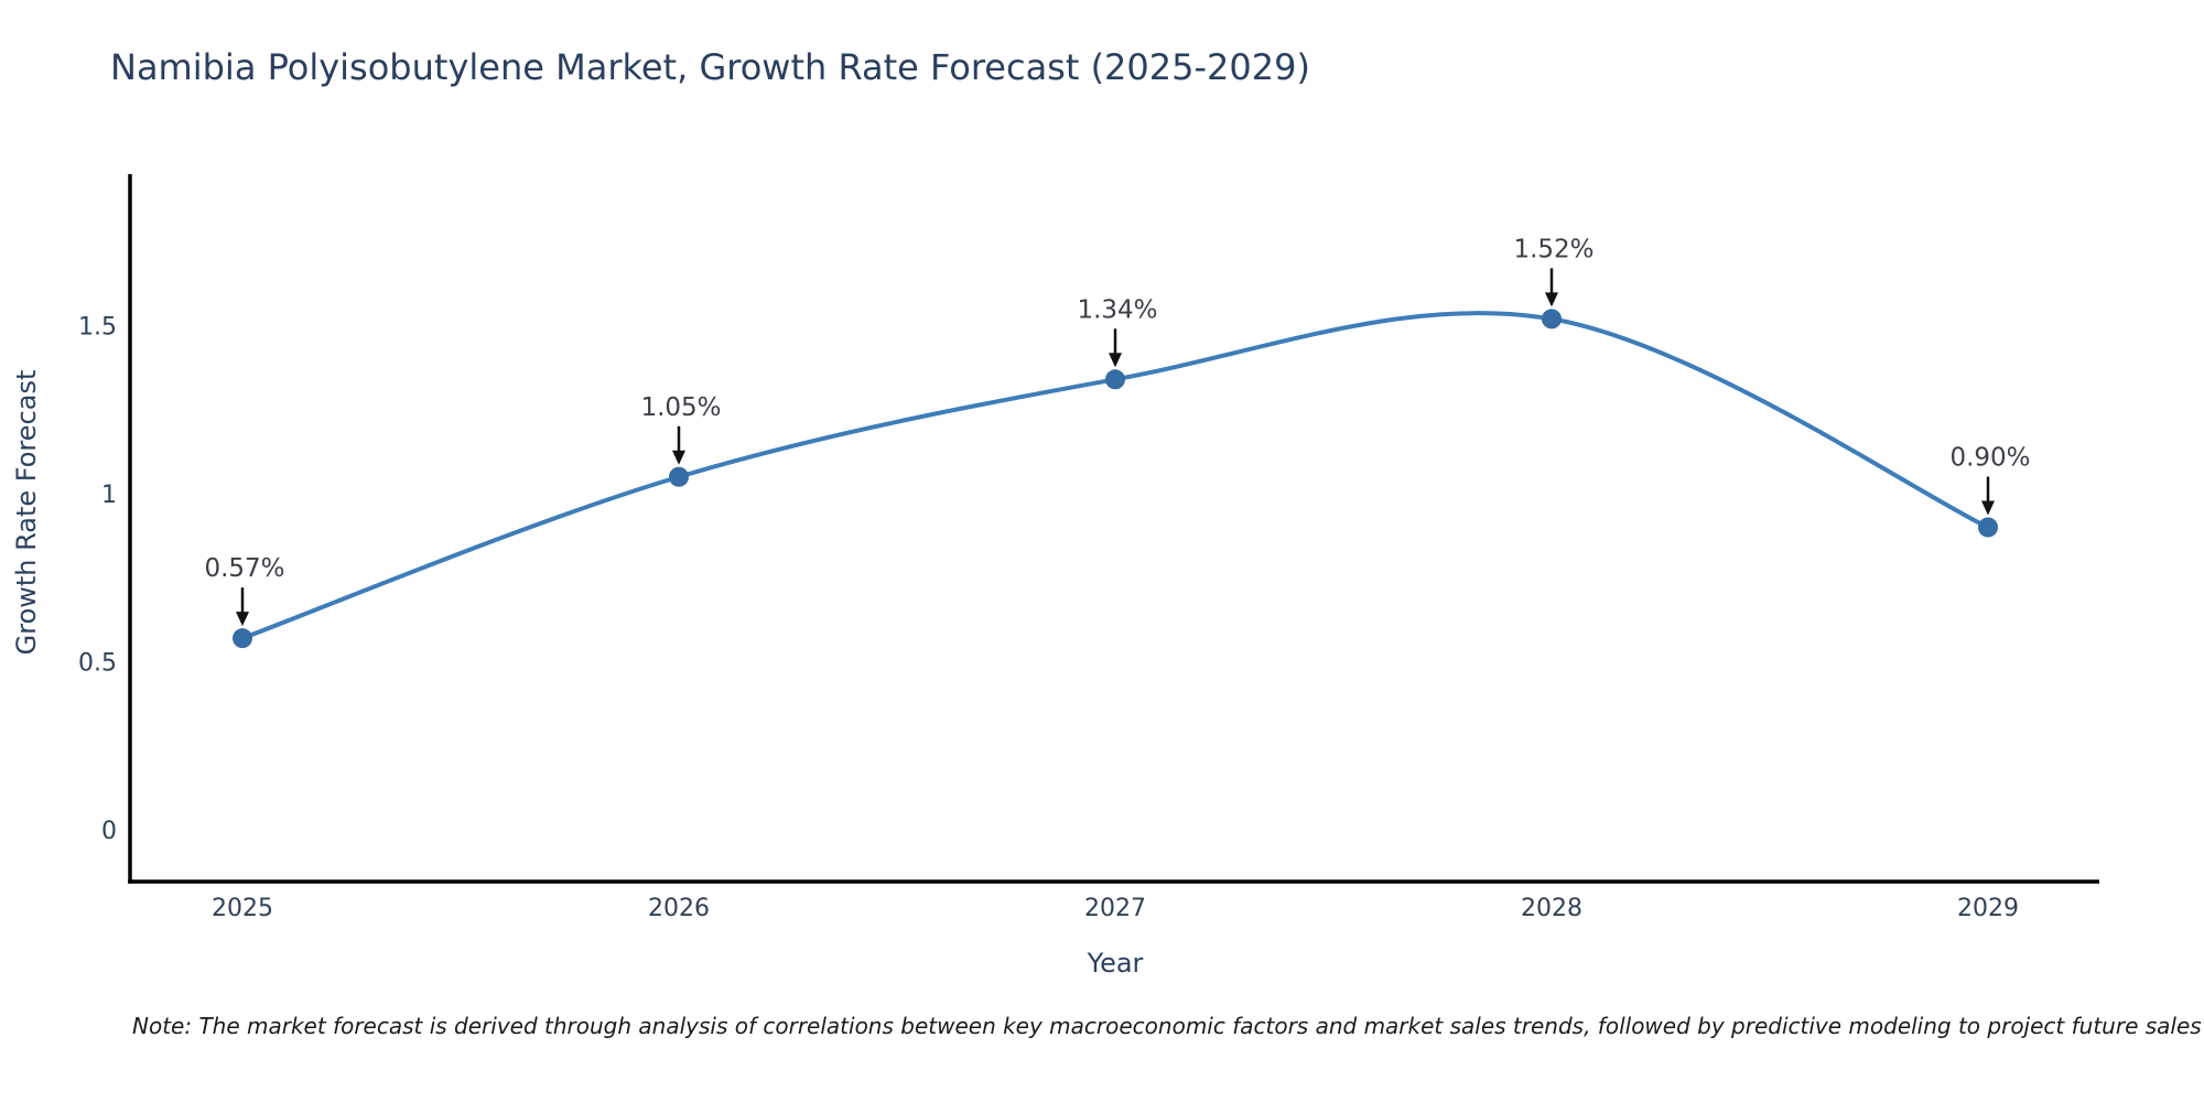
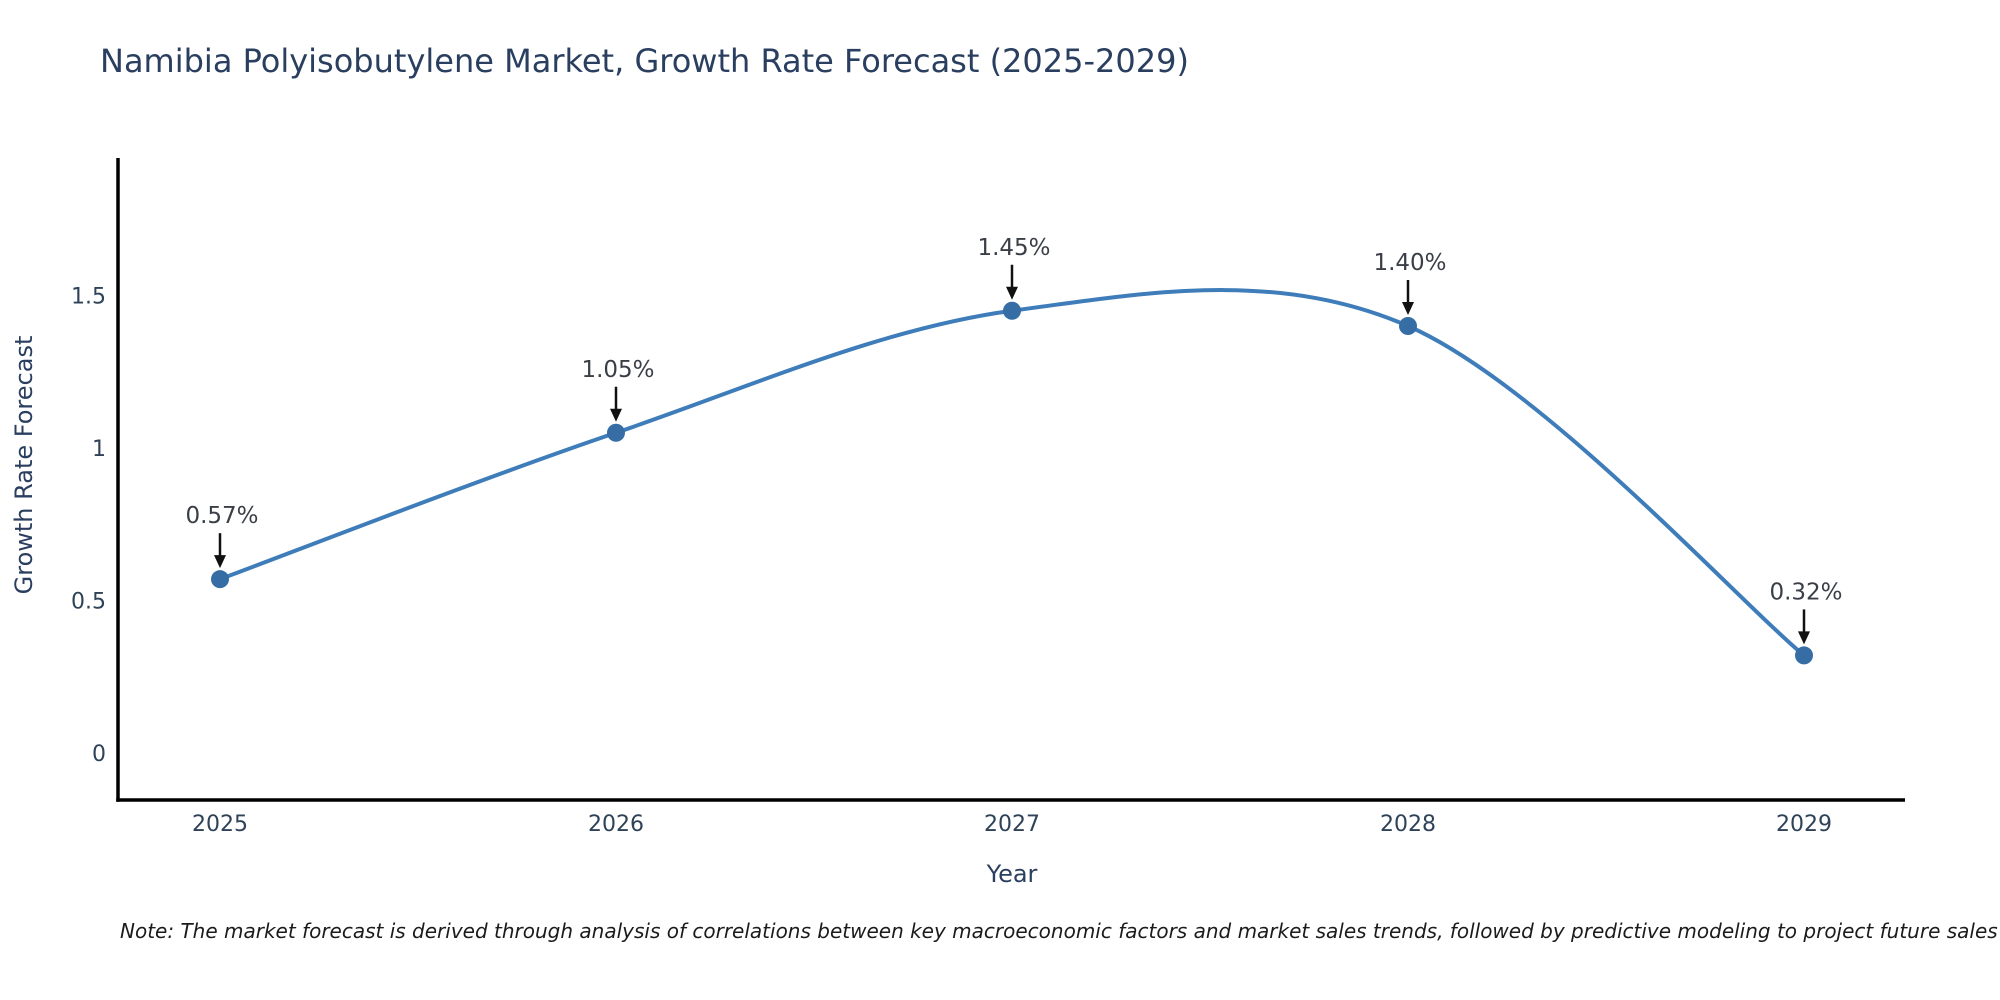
2027: 1.34% -> 1.45%
2028: 1.52% -> 1.40%
2029: 0.90% -> 0.32%
